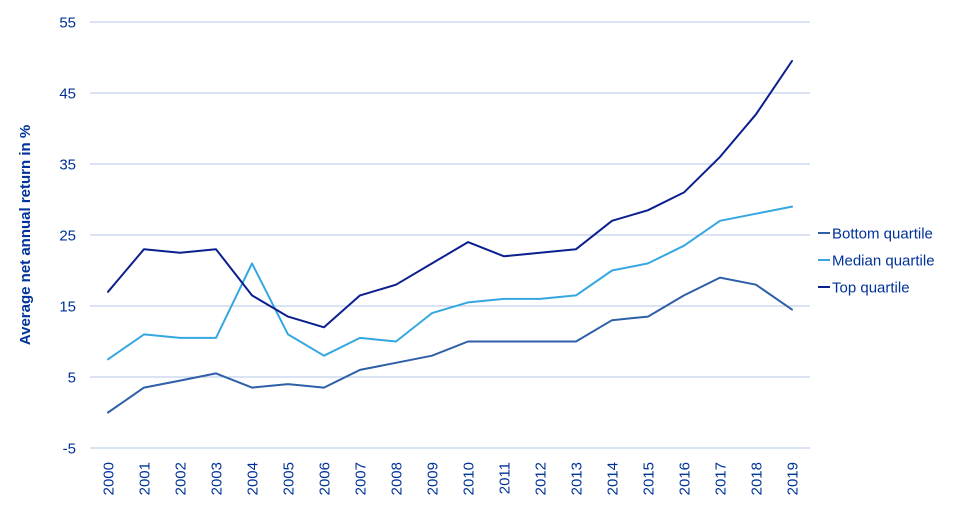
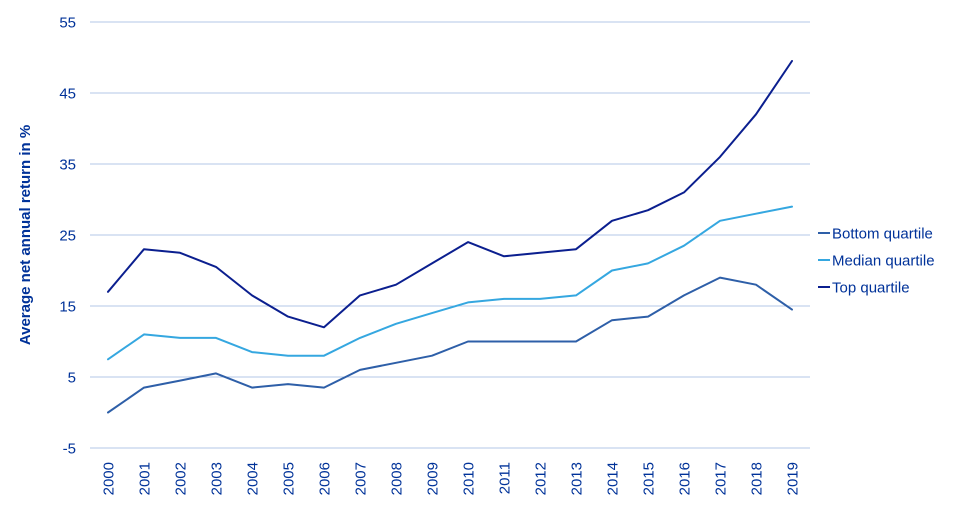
Top quartile/2003: 23 -> 20
Median quartile/2004: 21 -> 8
Median quartile/2005: 11 -> 8
Median quartile/2008: 10 -> 12
